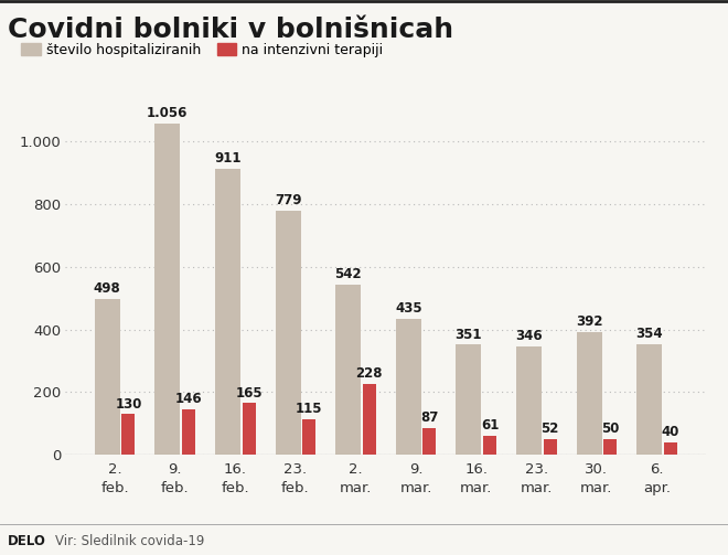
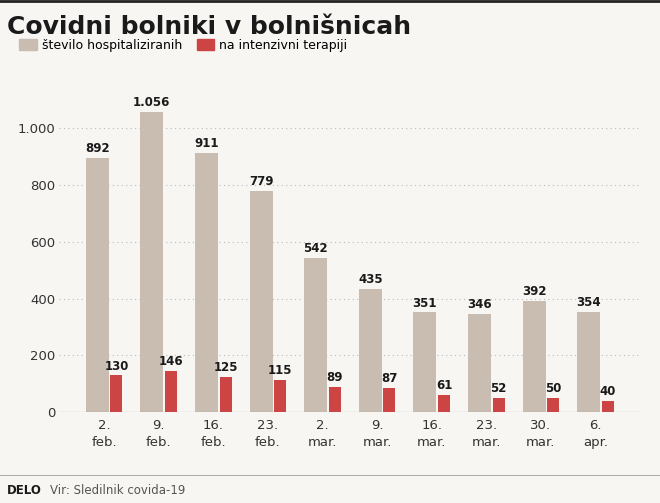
število hospitaliziranih/2. feb.: 498 -> 892
na intenzivni terapiji/16. feb.: 165 -> 125
na intenzivni terapiji/2. mar.: 228 -> 89
